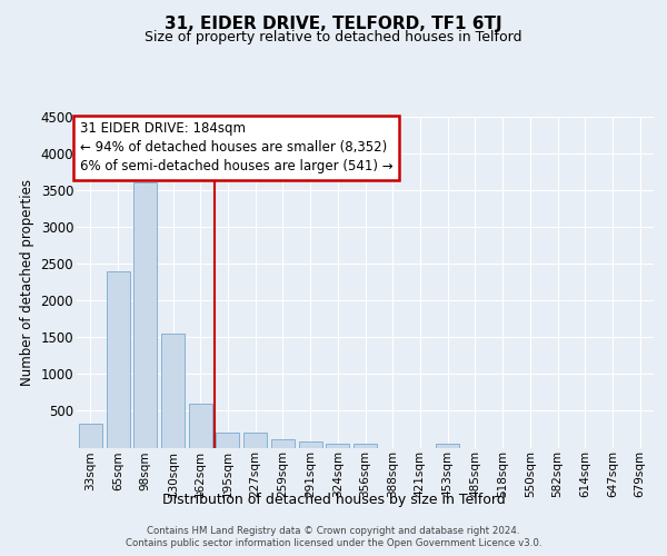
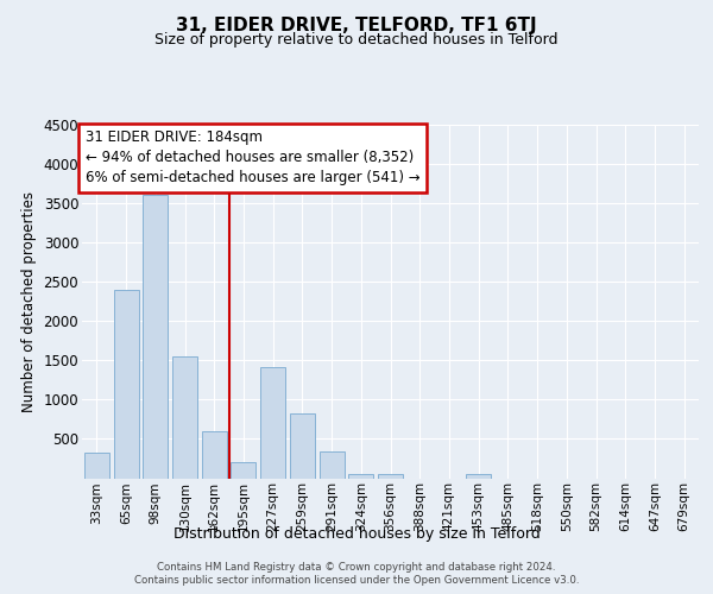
227sqm: 200 -> 1420
259sqm: 110 -> 820
291sqm: 80 -> 340
